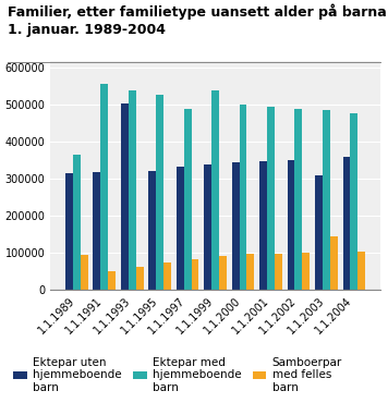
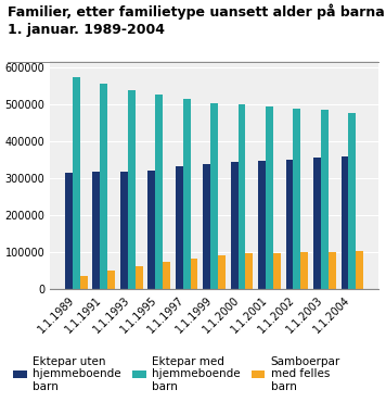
Ektepar med hjemmeboende barn/1.1.1989: 365000 -> 575000
Samboerpar med felles barn/1.1.1989: 95000 -> 37000
Ektepar uten hjemmeboende barn/1.1.1993: 505000 -> 320000
Ektepar med hjemmeboende barn/1.1.1997: 490000 -> 516000
Ektepar med hjemmeboende barn/1.1.1999: 540000 -> 505000
Ektepar uten hjemmeboende barn/1.1.2003: 310000 -> 356000
Samboerpar med felles barn/1.1.2003: 145000 -> 101000
